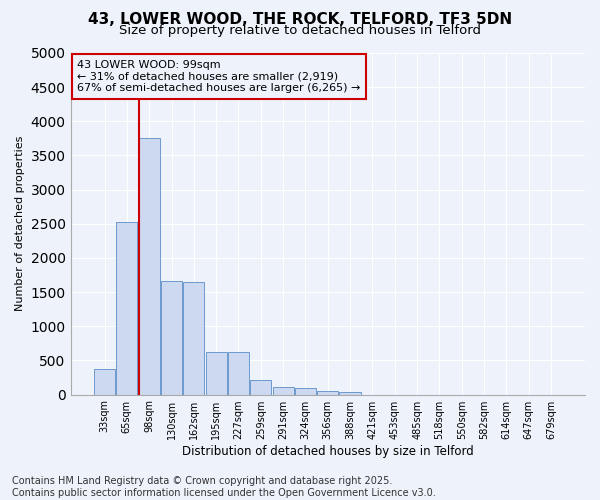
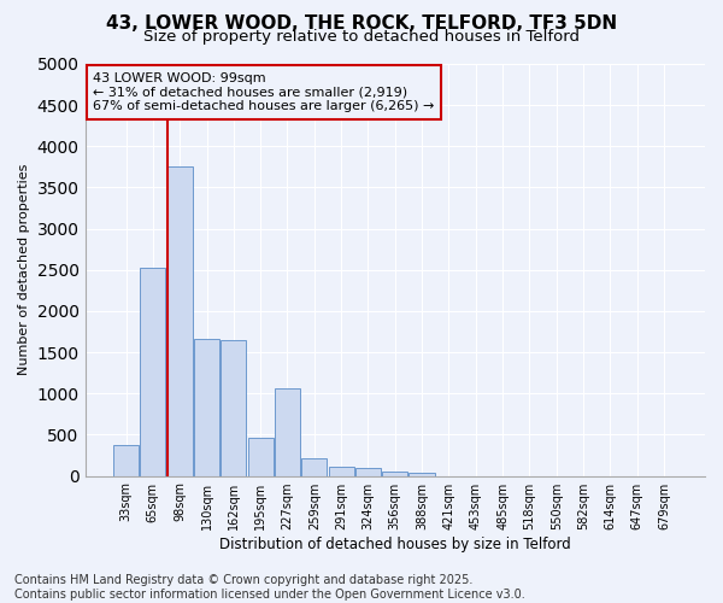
195sqm: 620 -> 460
227sqm: 620 -> 1060
